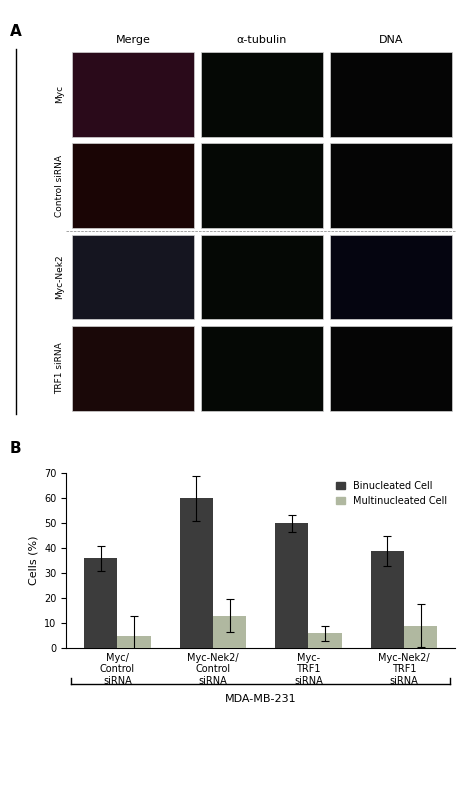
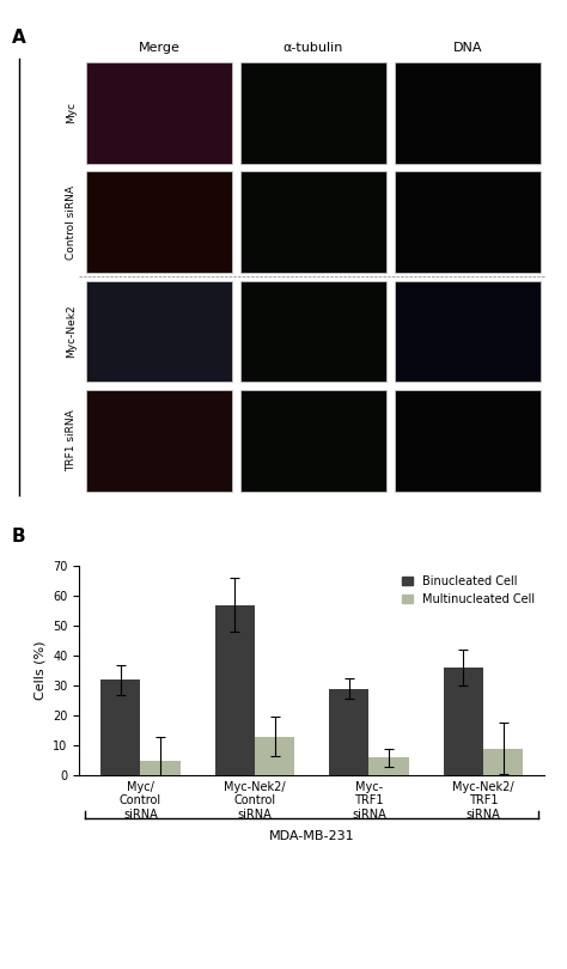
Binucleated Cell/Myc/ Control siRNA: 36 -> 32
Binucleated Cell/Myc-Nek2/ Control siRNA: 60 -> 57
Binucleated Cell/Myc- TRF1 siRNA: 50 -> 29
Binucleated Cell/Myc-Nek2/ TRF1 siRNA: 39 -> 36
